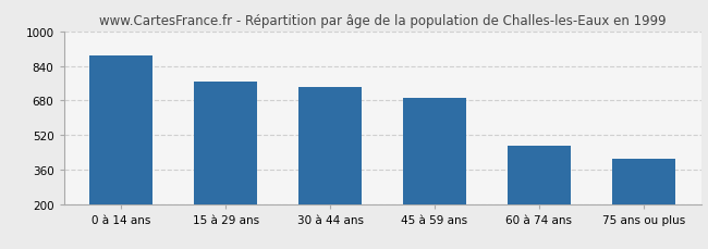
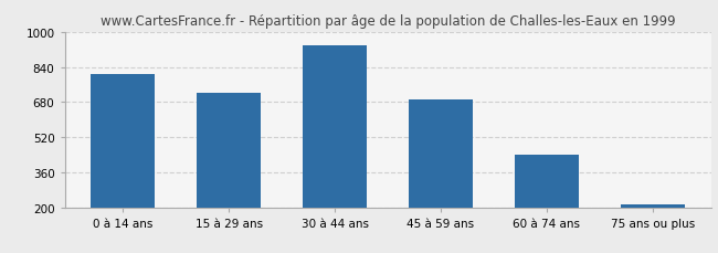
0 à 14 ans: 890 -> 810
15 à 29 ans: 770 -> 720
30 à 44 ans: 740 -> 940
60 à 74 ans: 470 -> 440
75 ans ou plus: 410 -> 220
